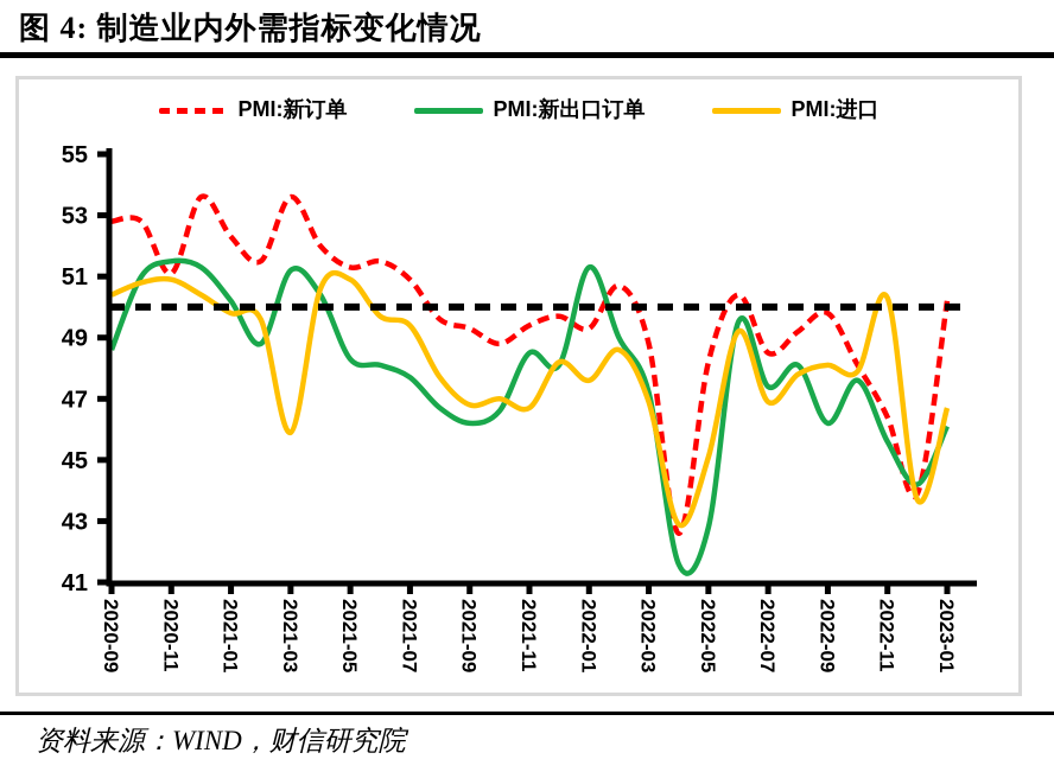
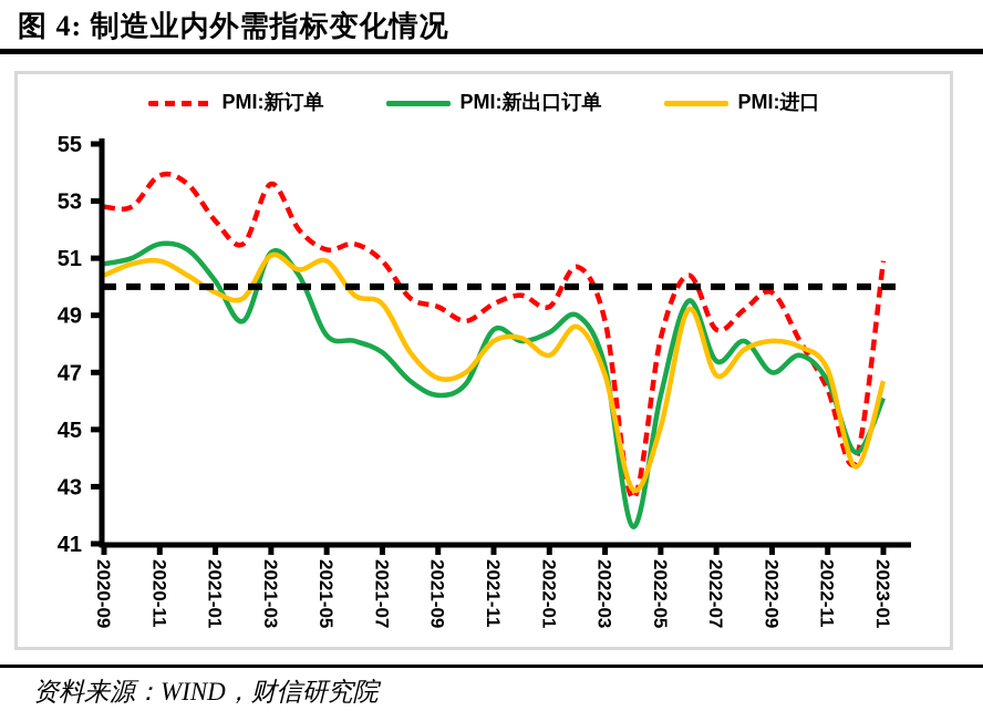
PMI:新出口订单/2020-09: 48.6 -> 50.8
PMI:新订单/2020-11: 51.1 -> 53.9
PMI:进口/2021-03: 45.9 -> 51.1
PMI:进口/2021-11: 46.7 -> 48.1
PMI:新出口订单/2022-01: 51.3 -> 48.4
PMI:新出口订单/2022-05: 42.8 -> 46.2
PMI:新出口订单/2022-09: 46.2 -> 47.0
PMI:新出口订单/2022-11: 45.6 -> 46.7
PMI:进口/2022-11: 50.3 -> 47.1
PMI:新订单/2023-01: 50.2 -> 50.9
